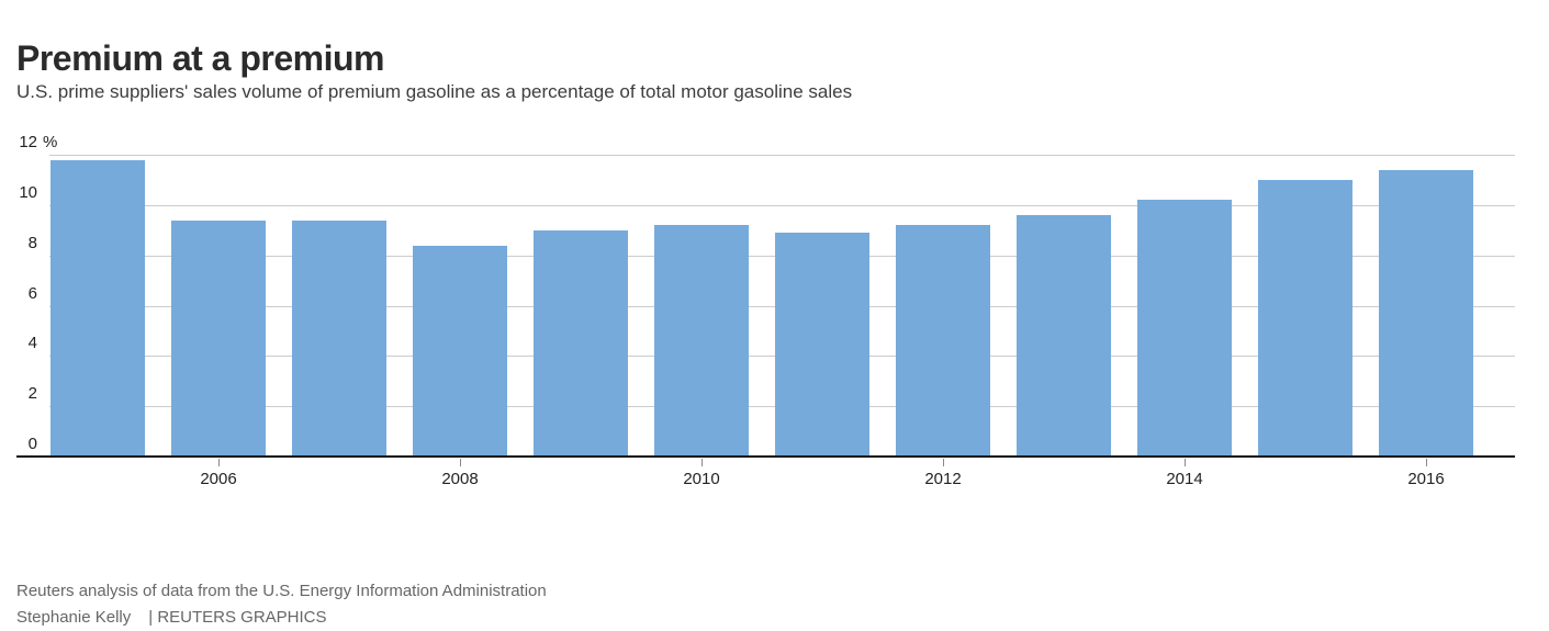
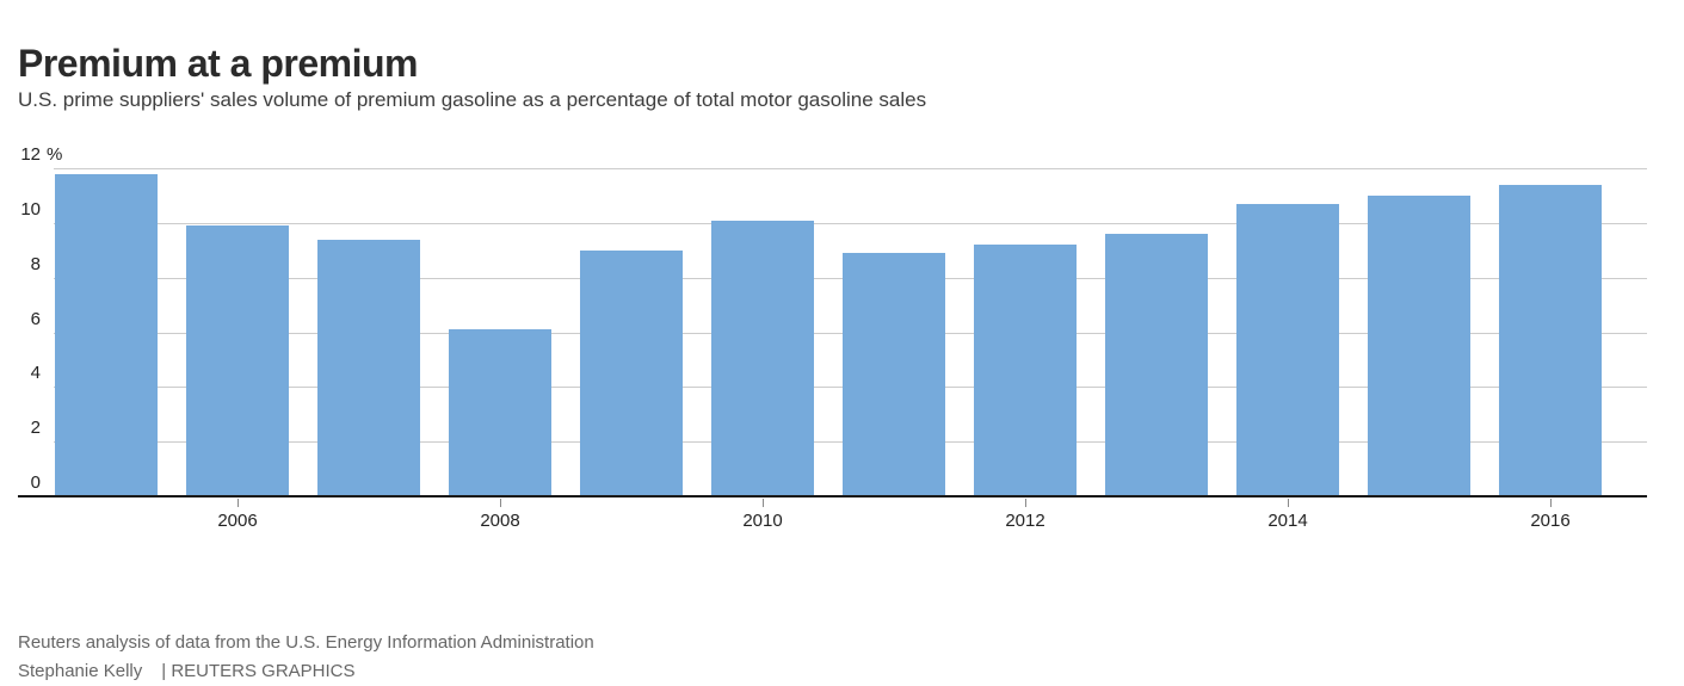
2006: 9.4 -> 9.9
2008: 8.4 -> 6.1
2010: 9.2 -> 10.1
2014: 10.2 -> 10.7
